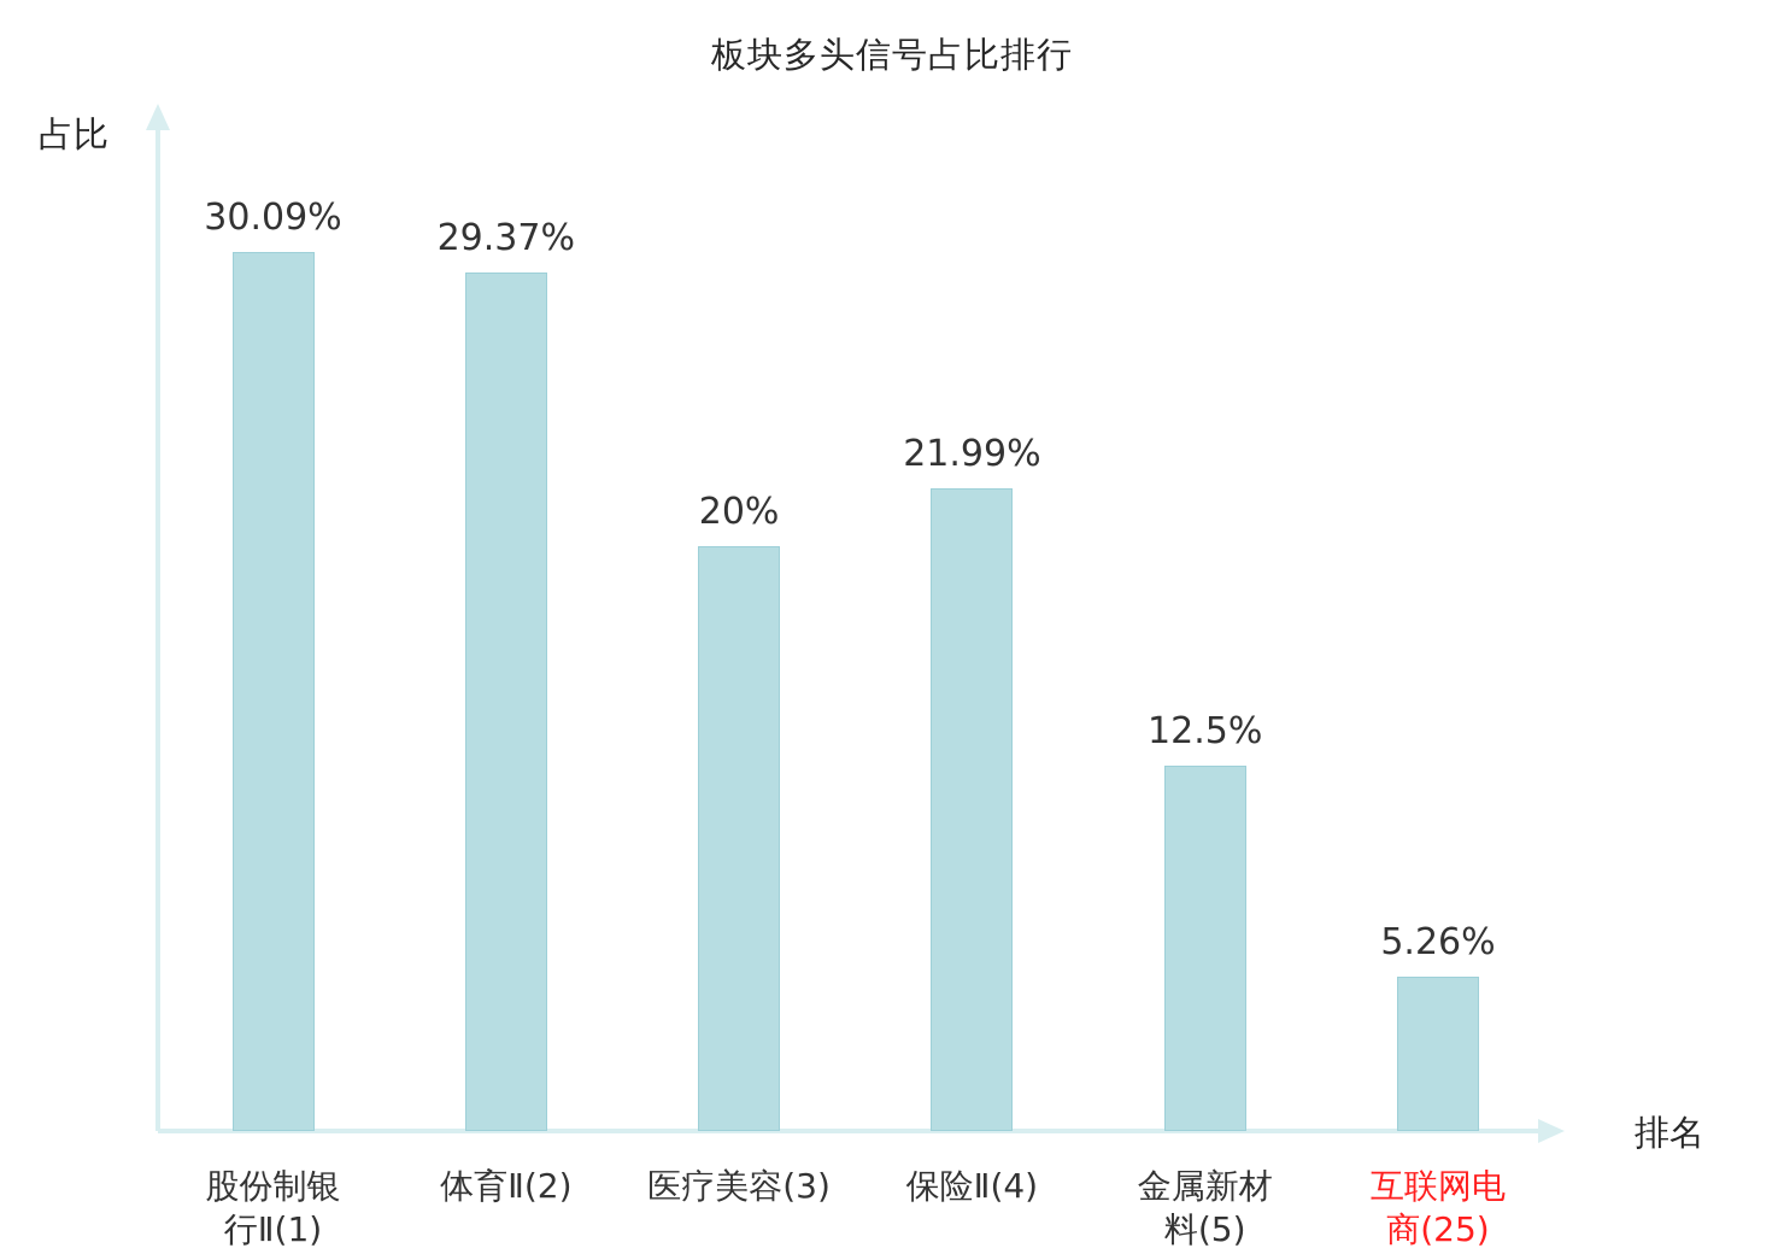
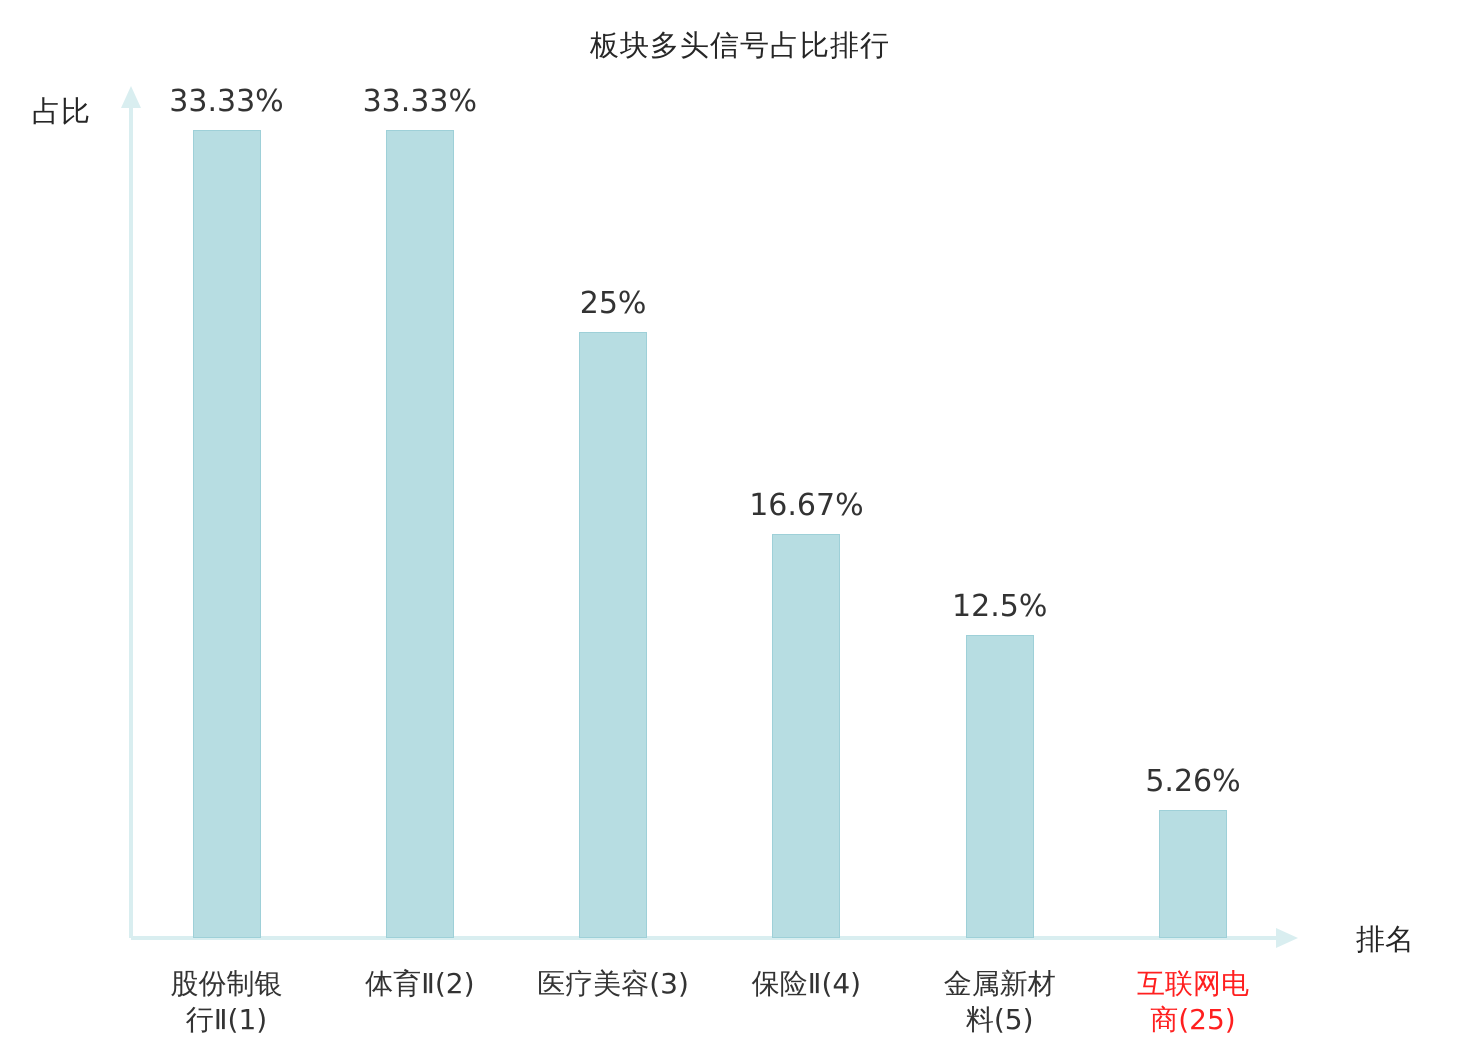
股份制银行Ⅱ(1): 30.09% -> 33.33%
体育Ⅱ(2): 29.37% -> 33.33%
医疗美容(3): 20% -> 25%
保险Ⅱ(4): 21.99% -> 16.67%
